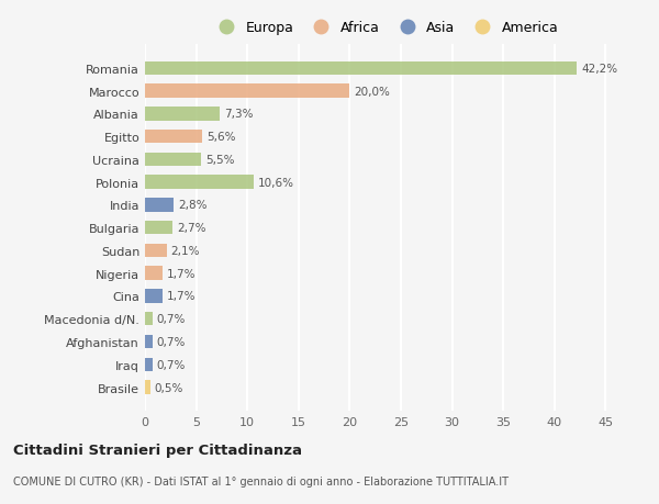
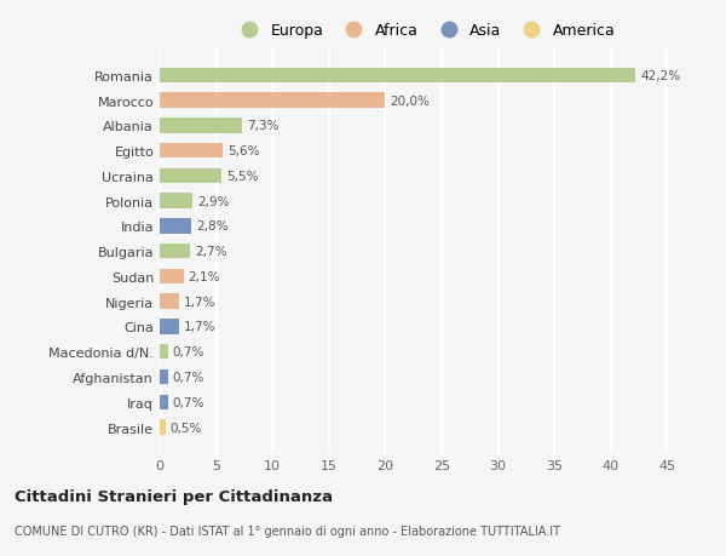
Polonia: 10,6% -> 2,9%
